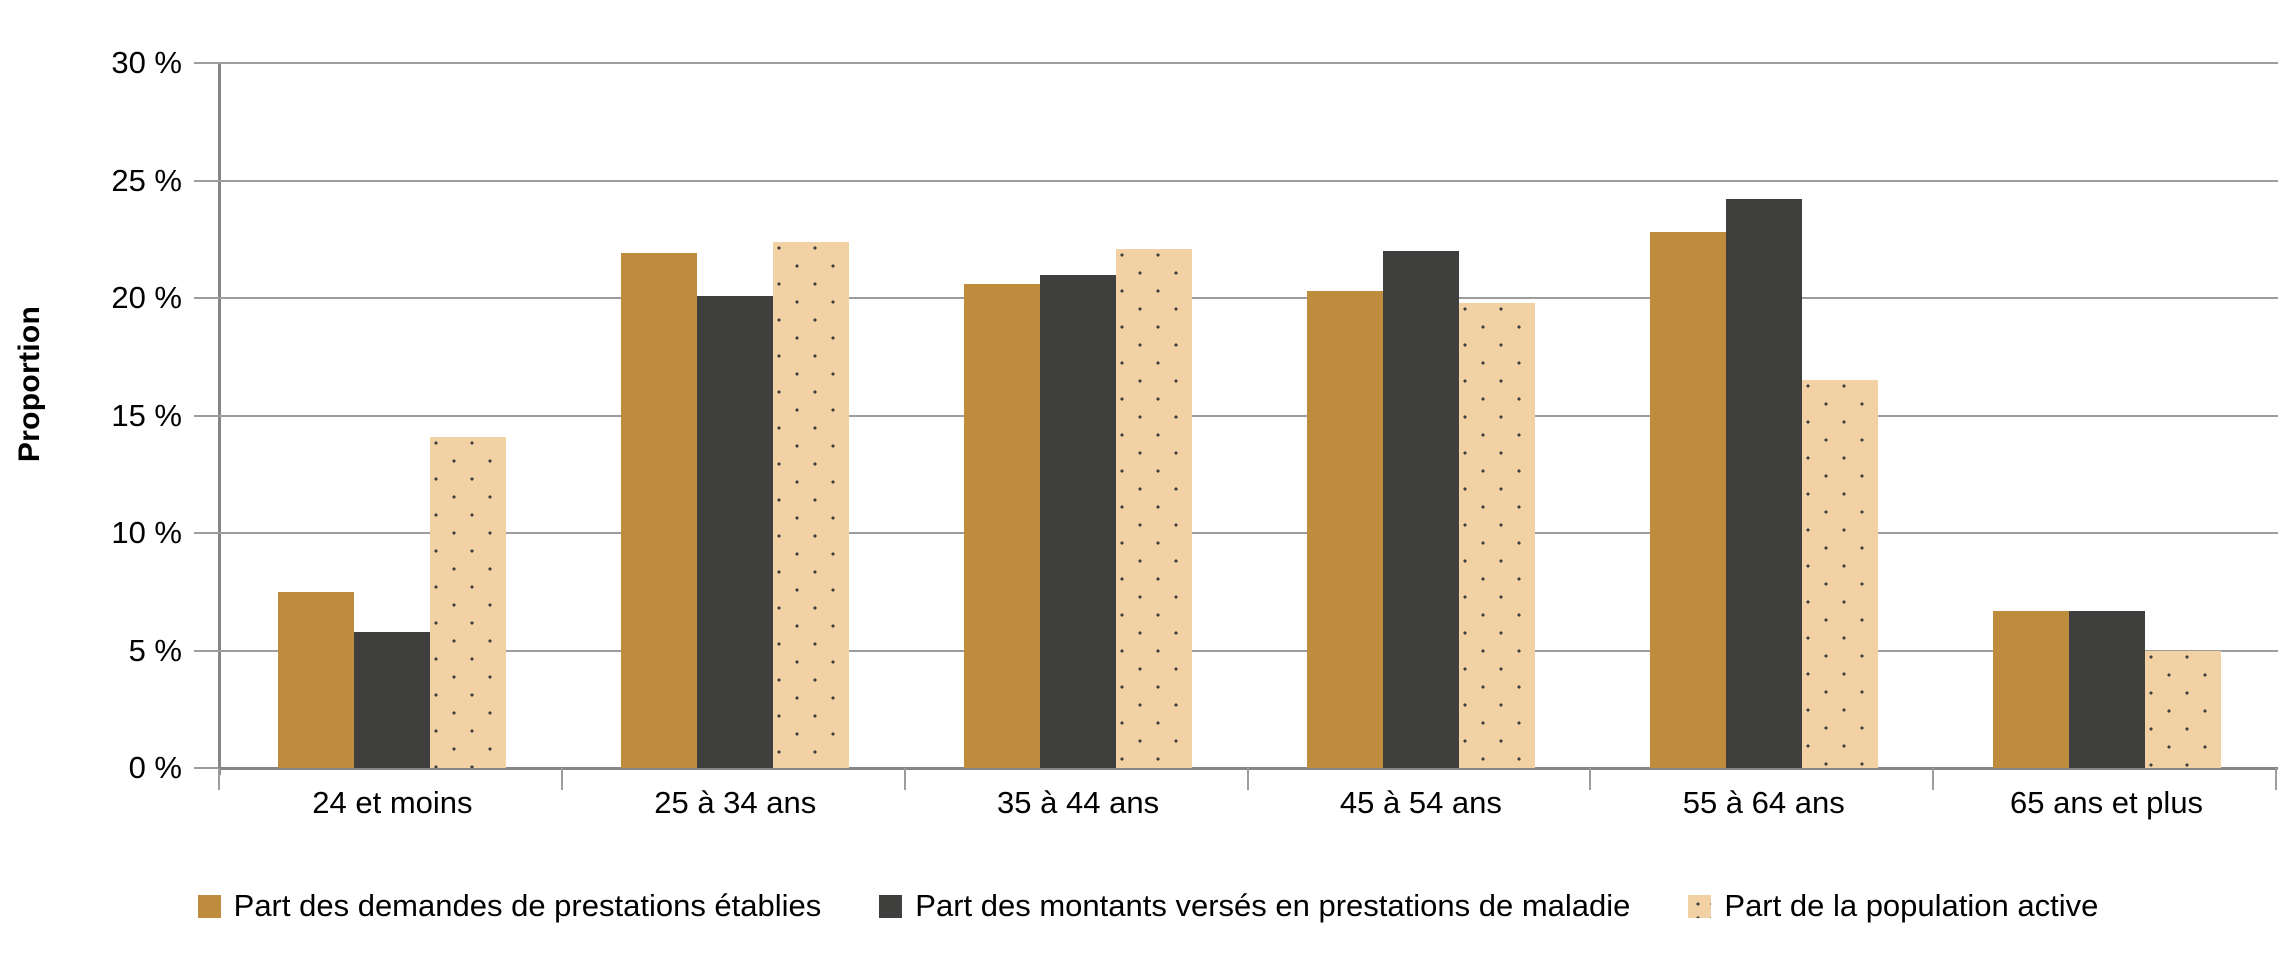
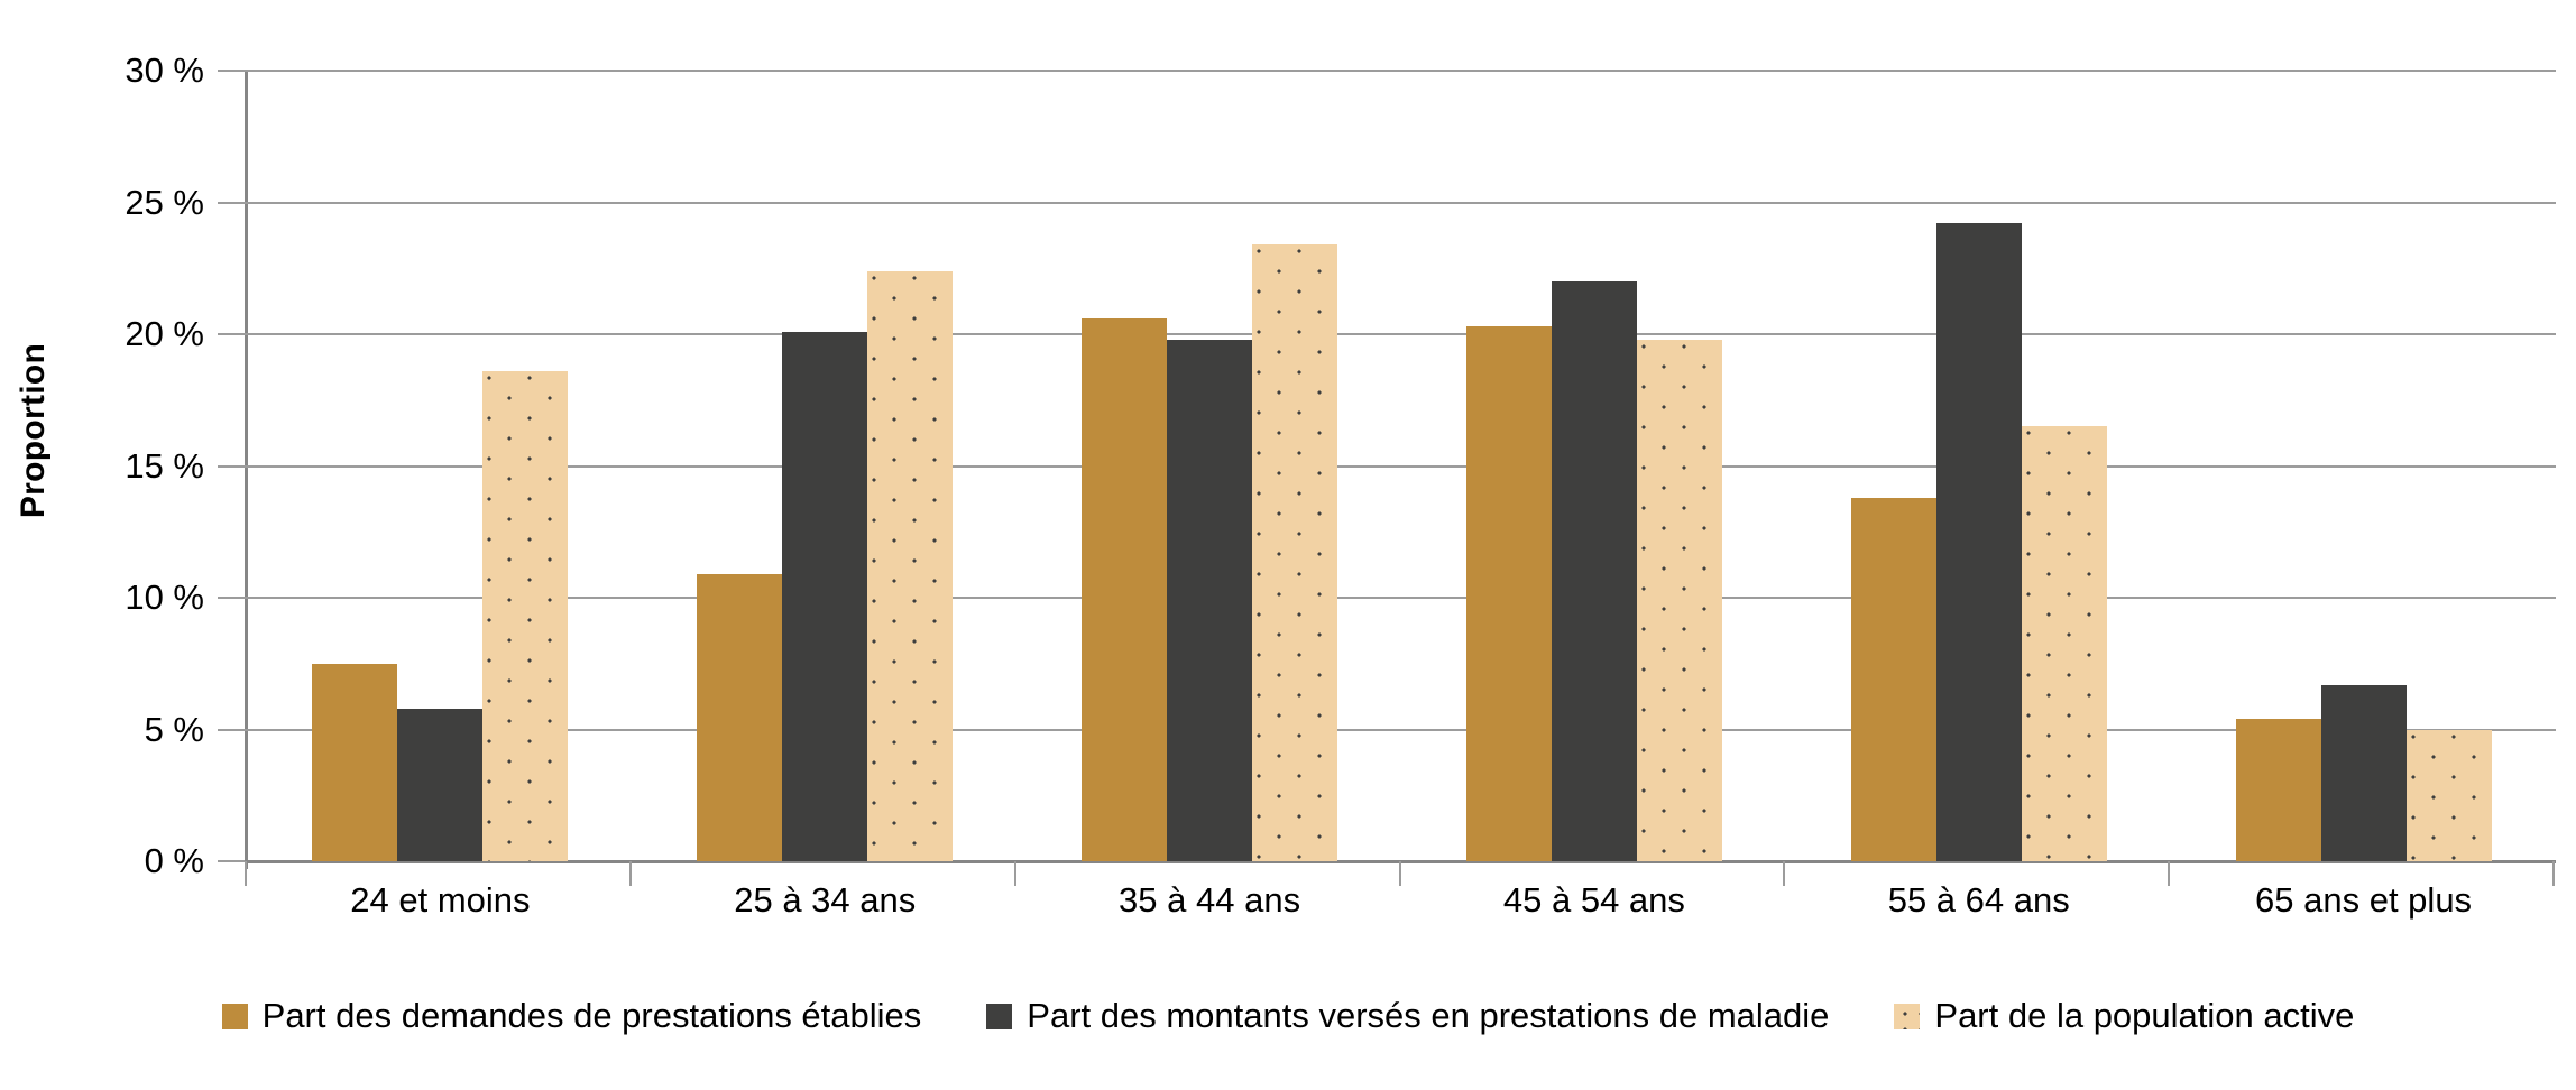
Part de la population active/24 et moins: 14.1% -> 18.6%
Part des demandes de prestations établies/25 à 34 ans: 21.9% -> 10.9%
Part des montants versés en prestations de maladie/35 à 44 ans: 21.0% -> 19.8%
Part de la population active/35 à 44 ans: 22.1% -> 23.4%
Part des demandes de prestations établies/55 à 64 ans: 22.8% -> 13.8%
Part des demandes de prestations établies/65 ans et plus: 6.7% -> 5.4%
